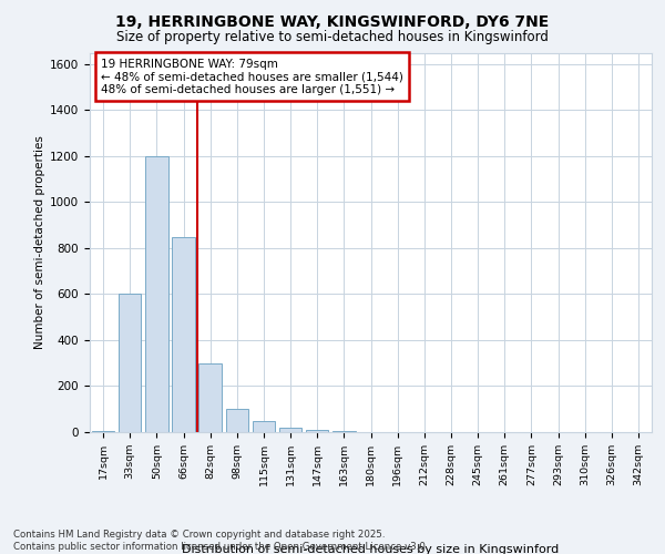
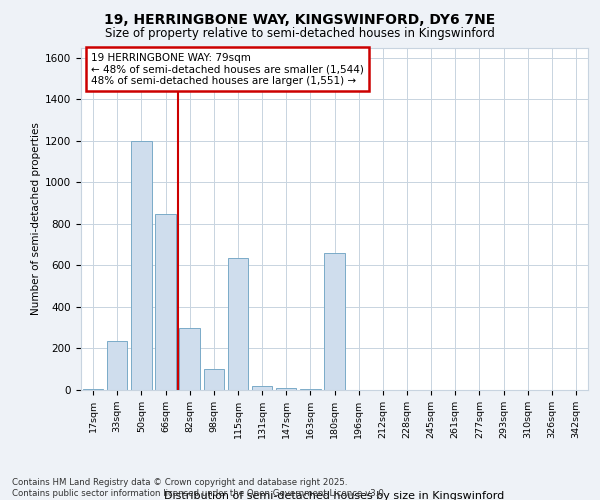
33sqm: 600 -> 235
115sqm: 50 -> 635
180sqm: 2 -> 660
